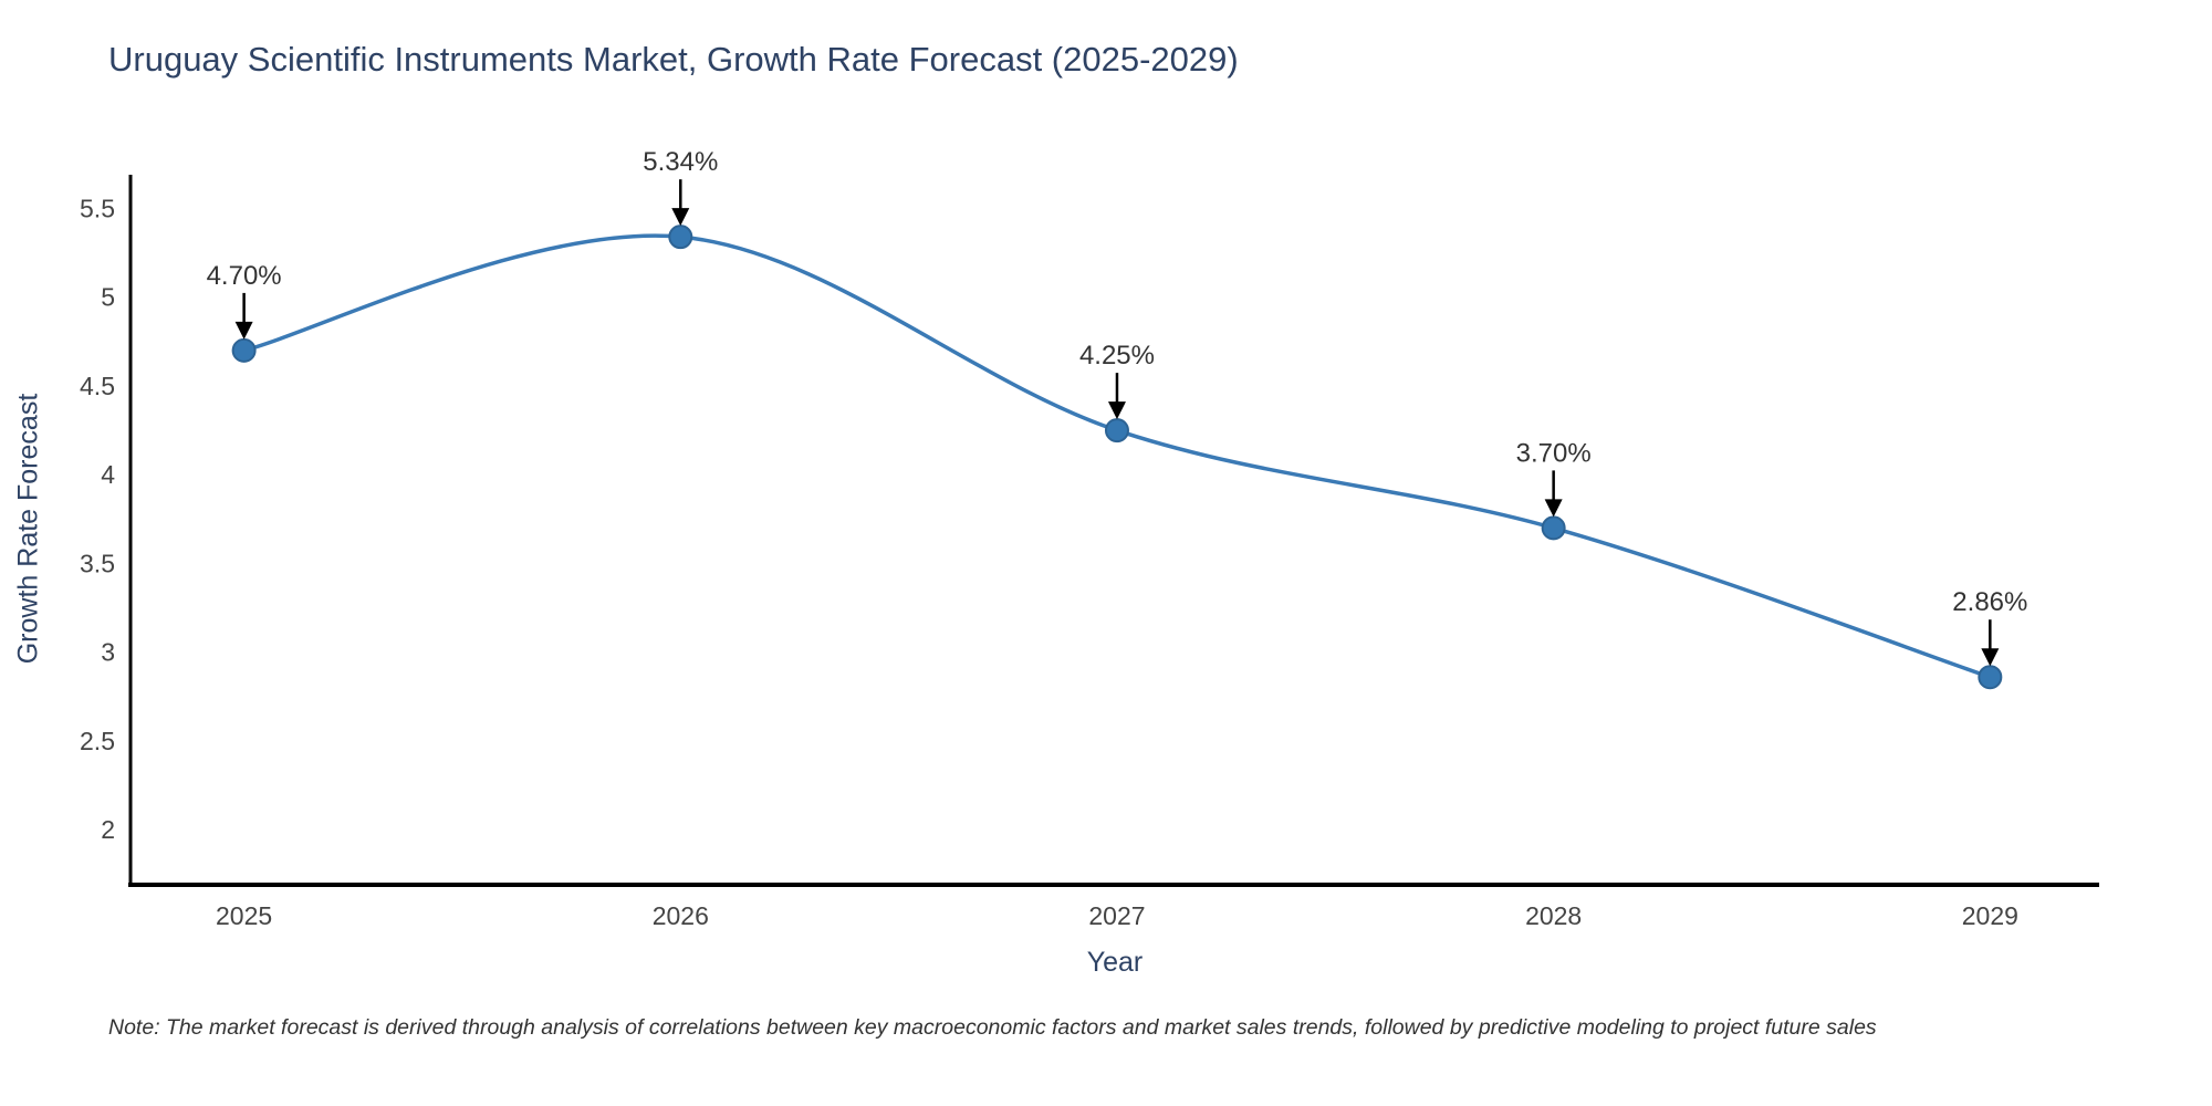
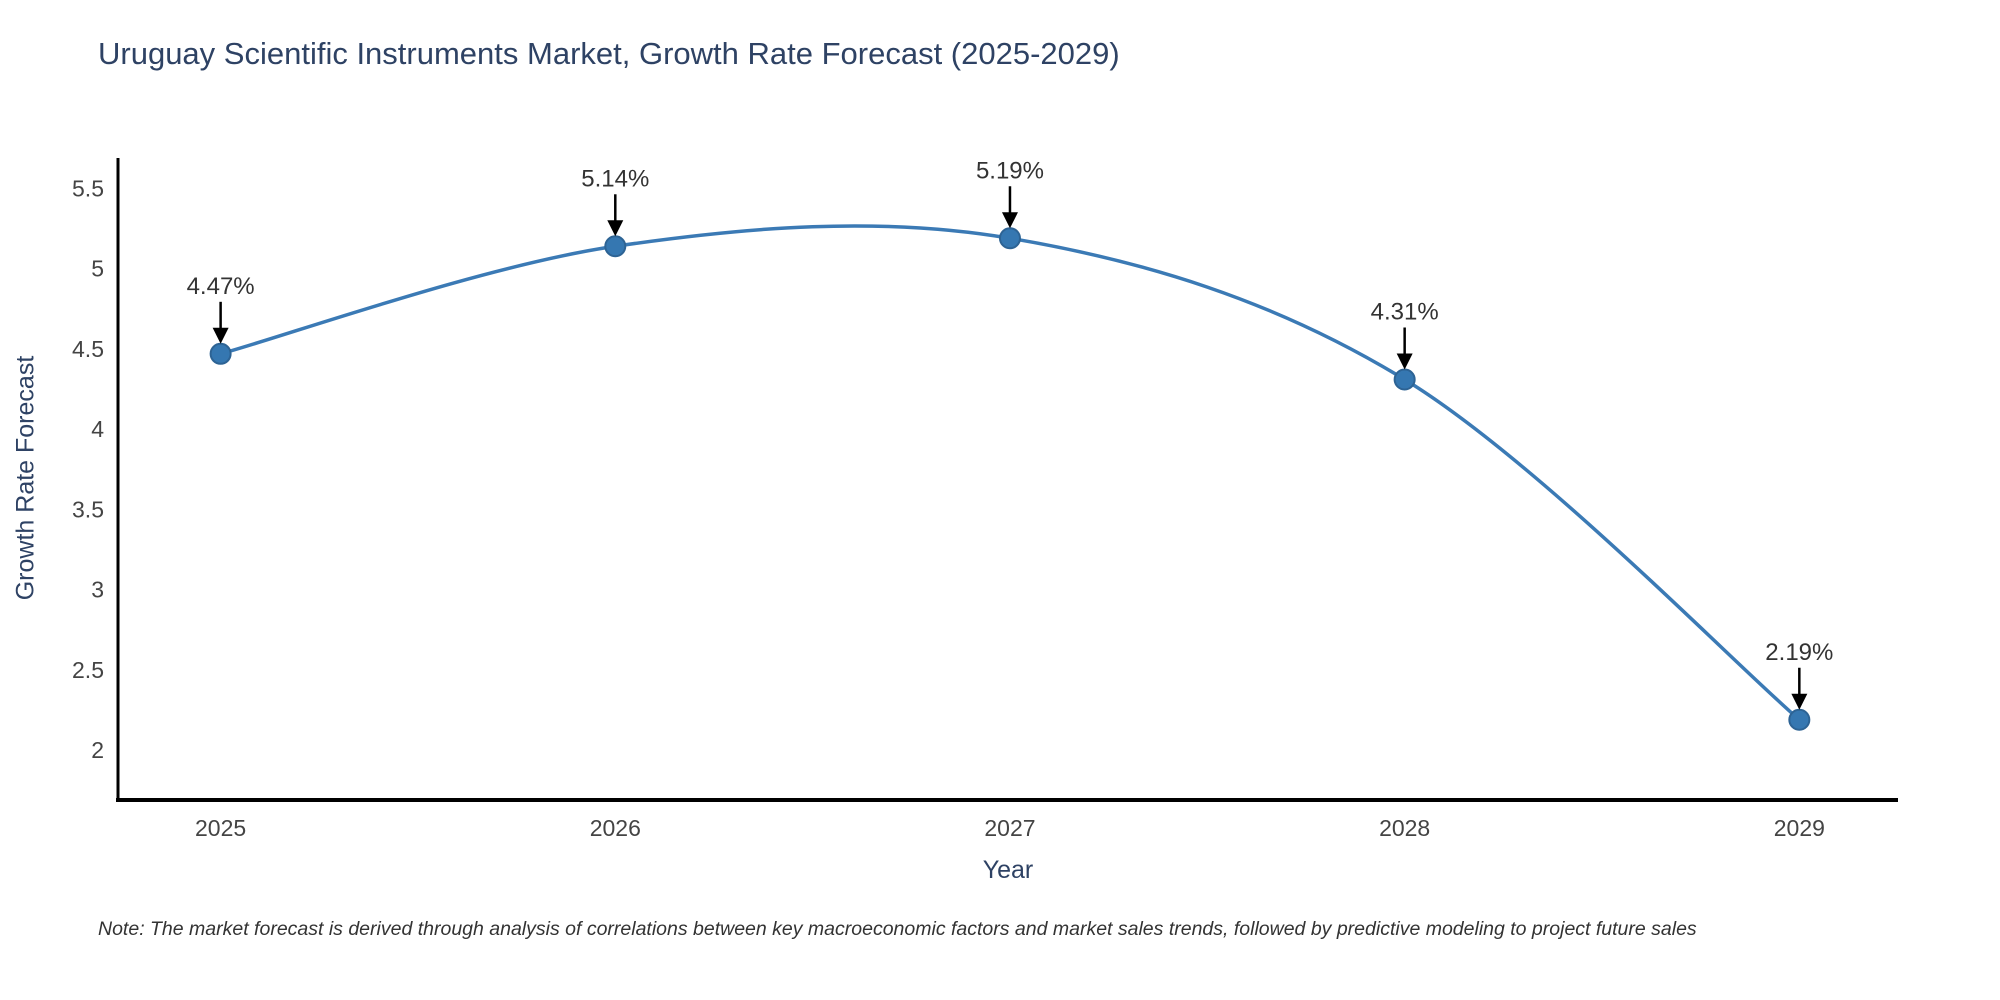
2025: 4.70% -> 4.47%
2026: 5.34% -> 5.14%
2027: 4.25% -> 5.19%
2028: 3.70% -> 4.31%
2029: 2.86% -> 2.19%
